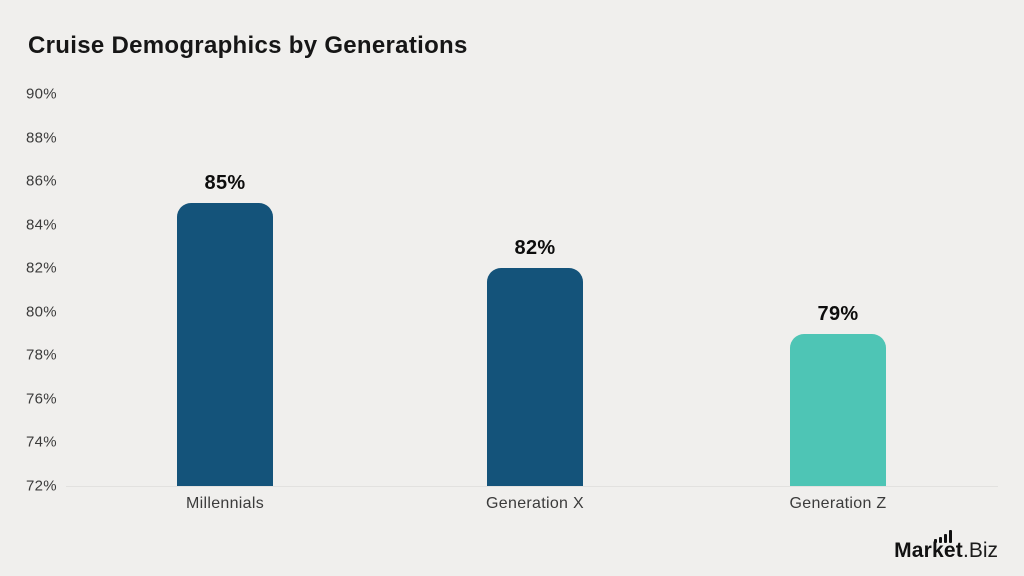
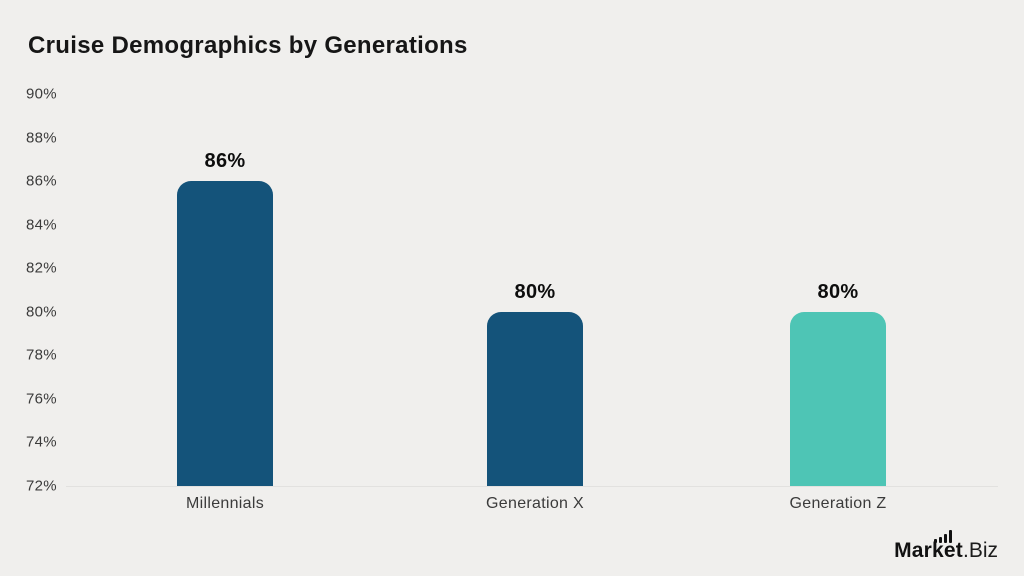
Millennials: 85% -> 86%
Generation X: 82% -> 80%
Generation Z: 79% -> 80%
